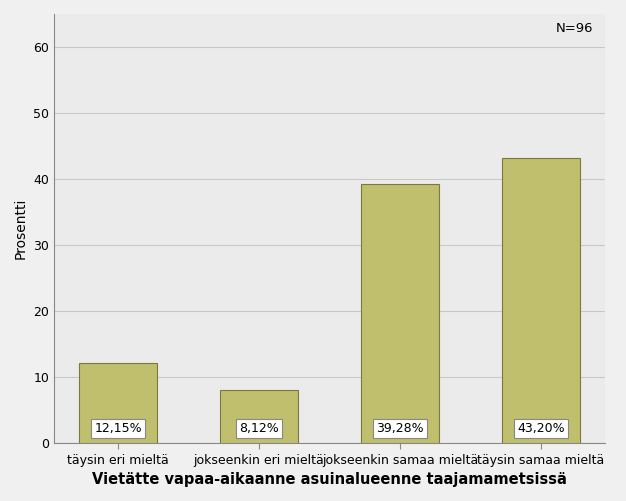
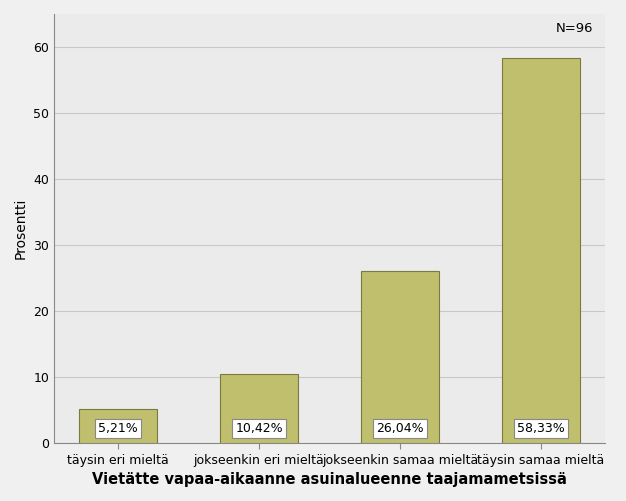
täysin eri mieltä: 12,15% -> 5,21%
jokseenkin eri mieltä: 8,12% -> 10,42%
jokseenkin samaa mieltä: 39,28% -> 26,04%
täysin samaa mieltä: 43,20% -> 58,33%
